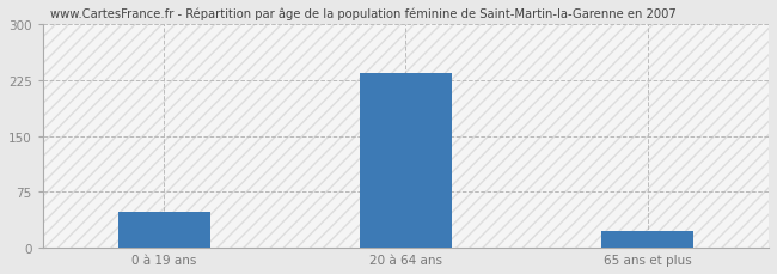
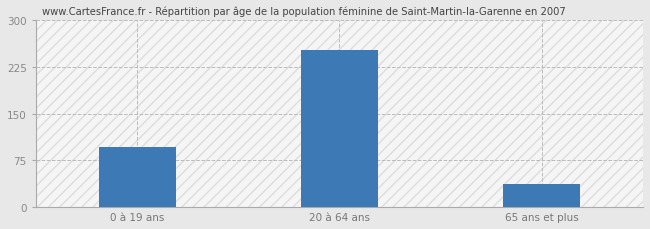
0 à 19 ans: 48 -> 97
20 à 64 ans: 234 -> 252
65 ans et plus: 22 -> 37
